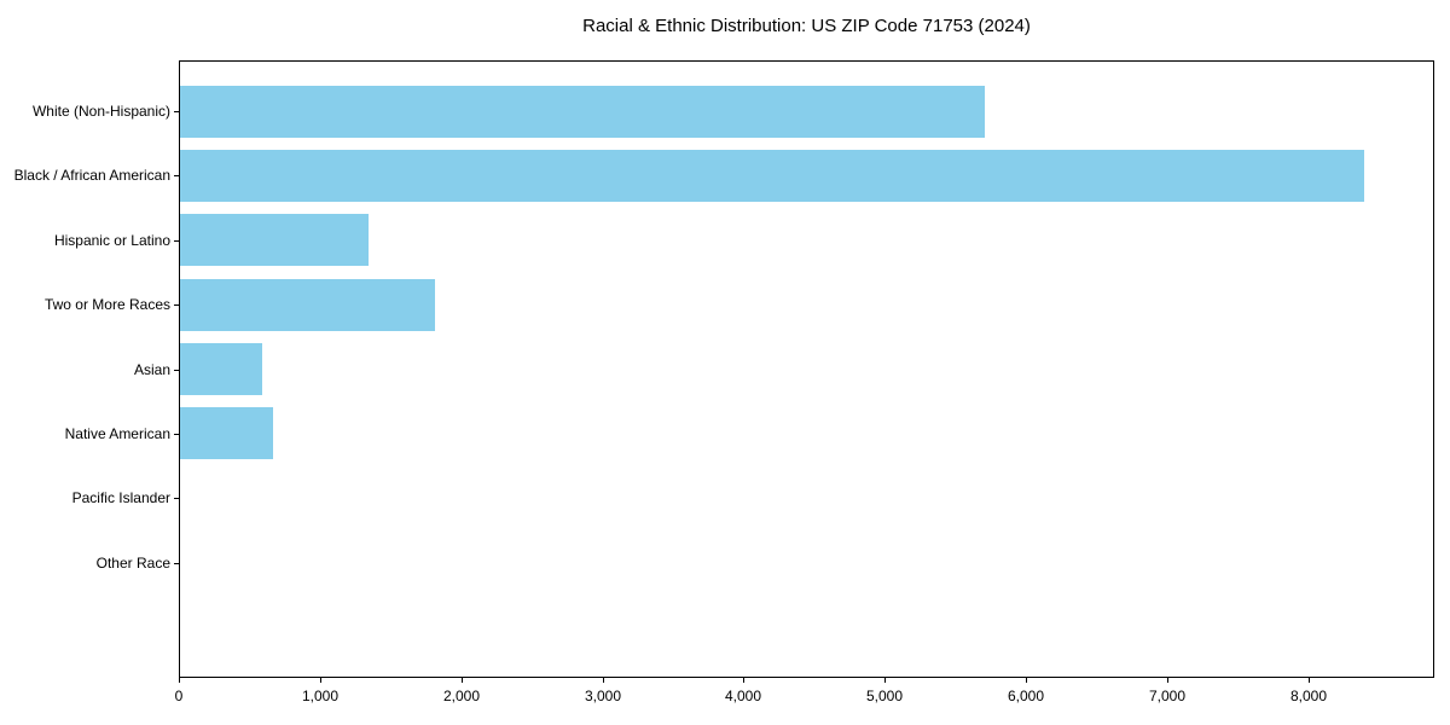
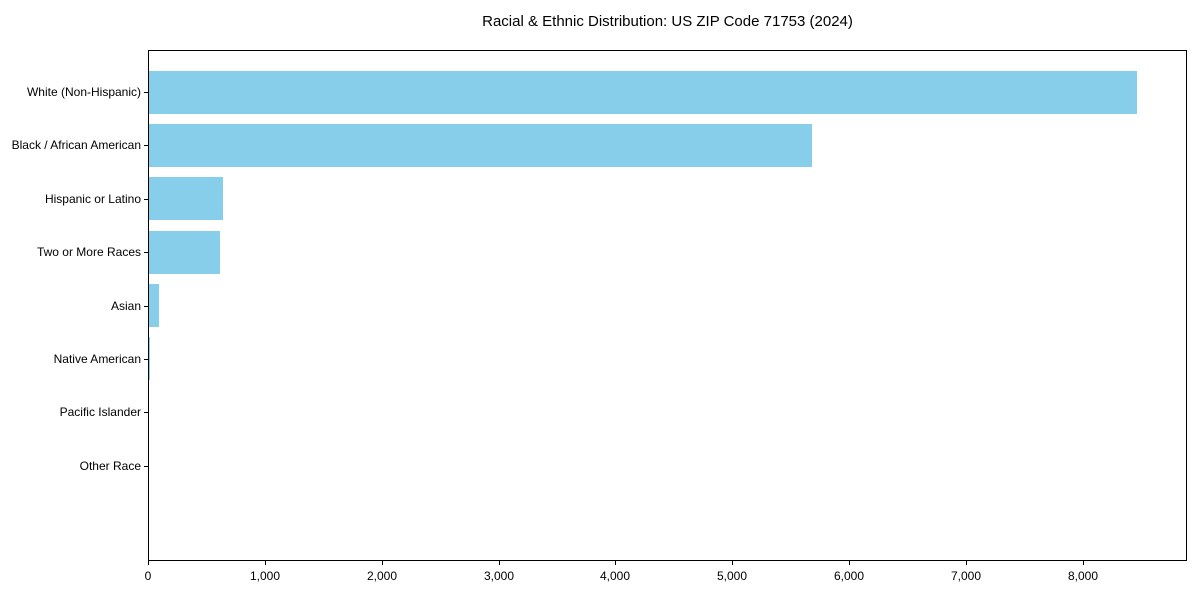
White (Non-Hispanic): 5710 -> 8460
Black / African American: 8390 -> 5680
Hispanic or Latino: 1340 -> 640
Two or More Races: 1810 -> 620
Asian: 590 -> 100
Native American: 670 -> 20
